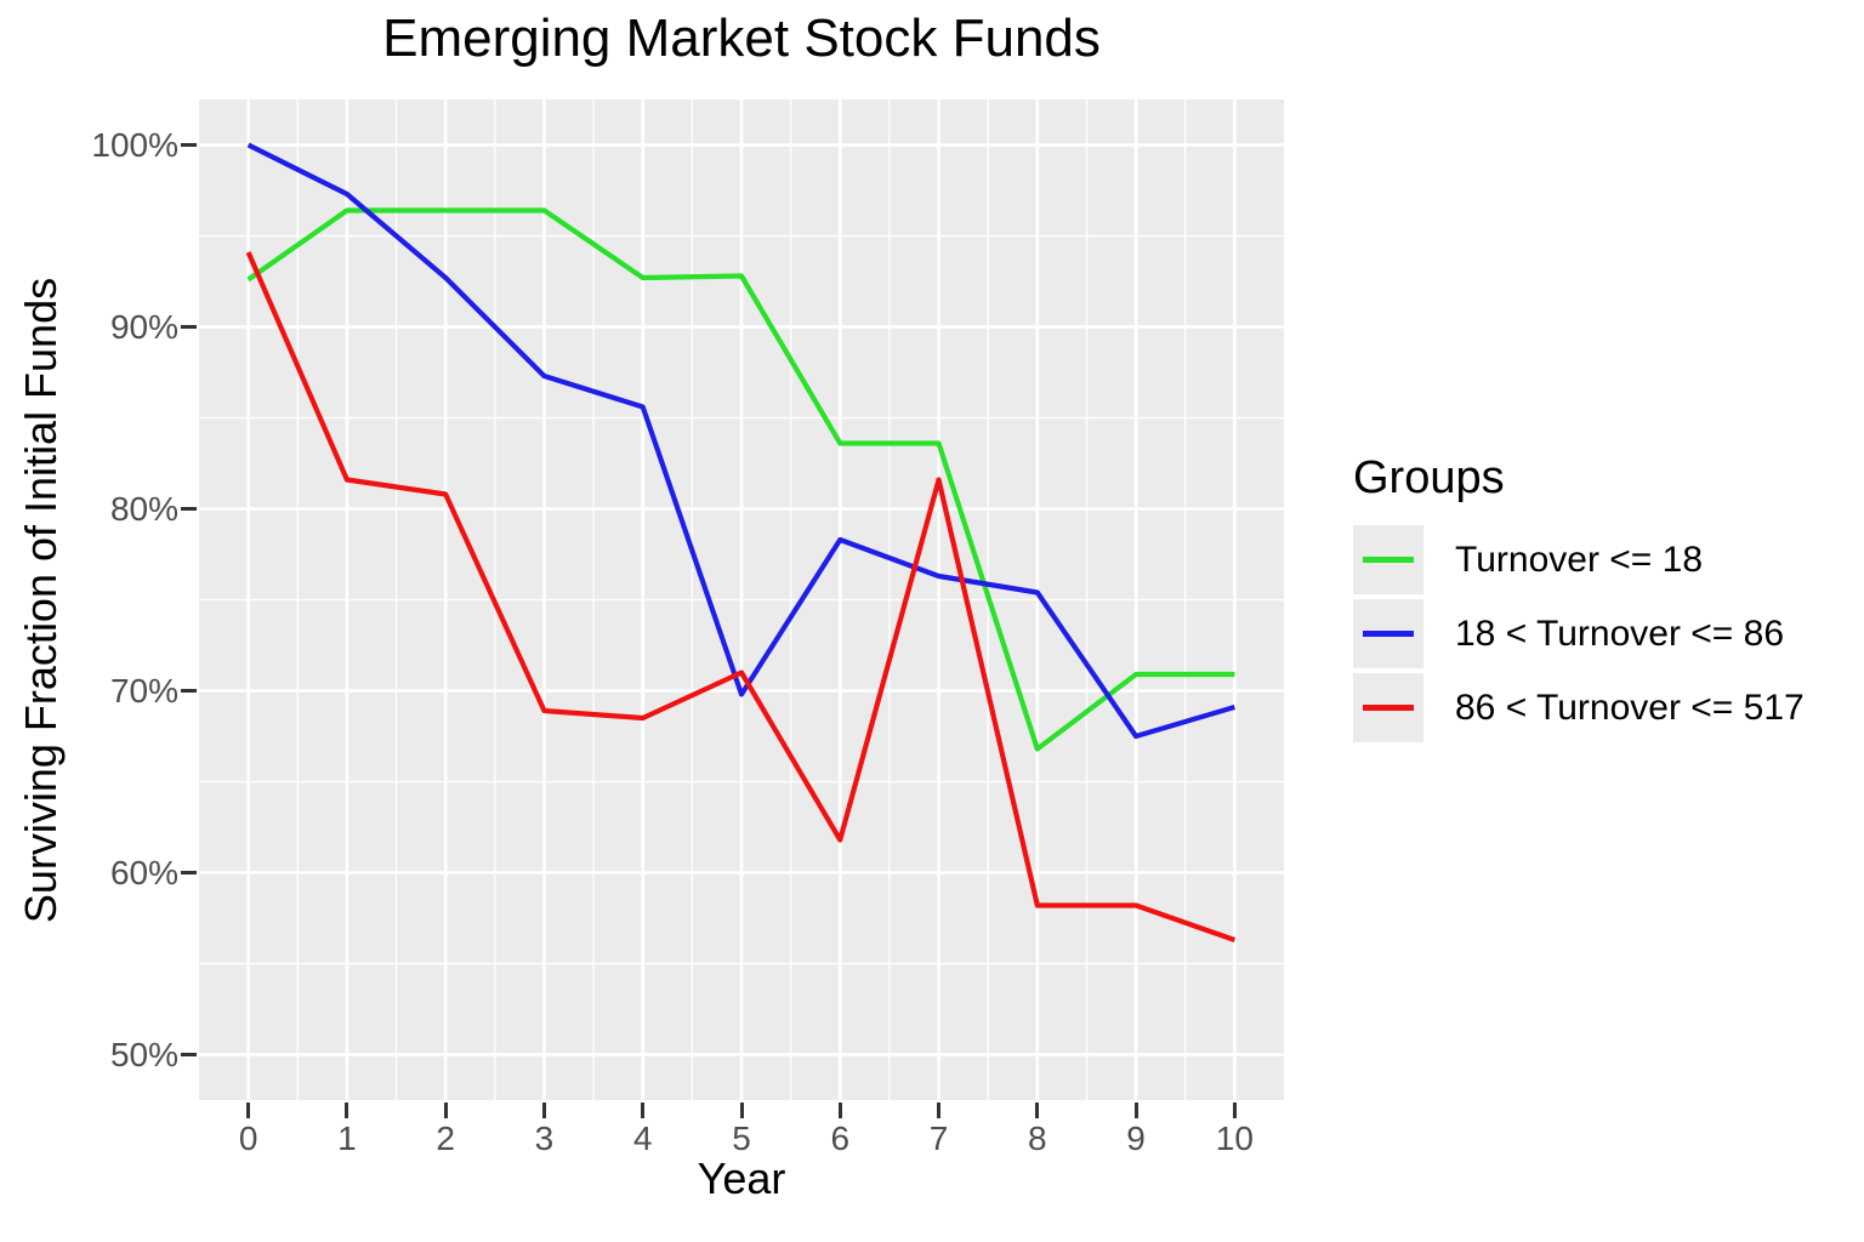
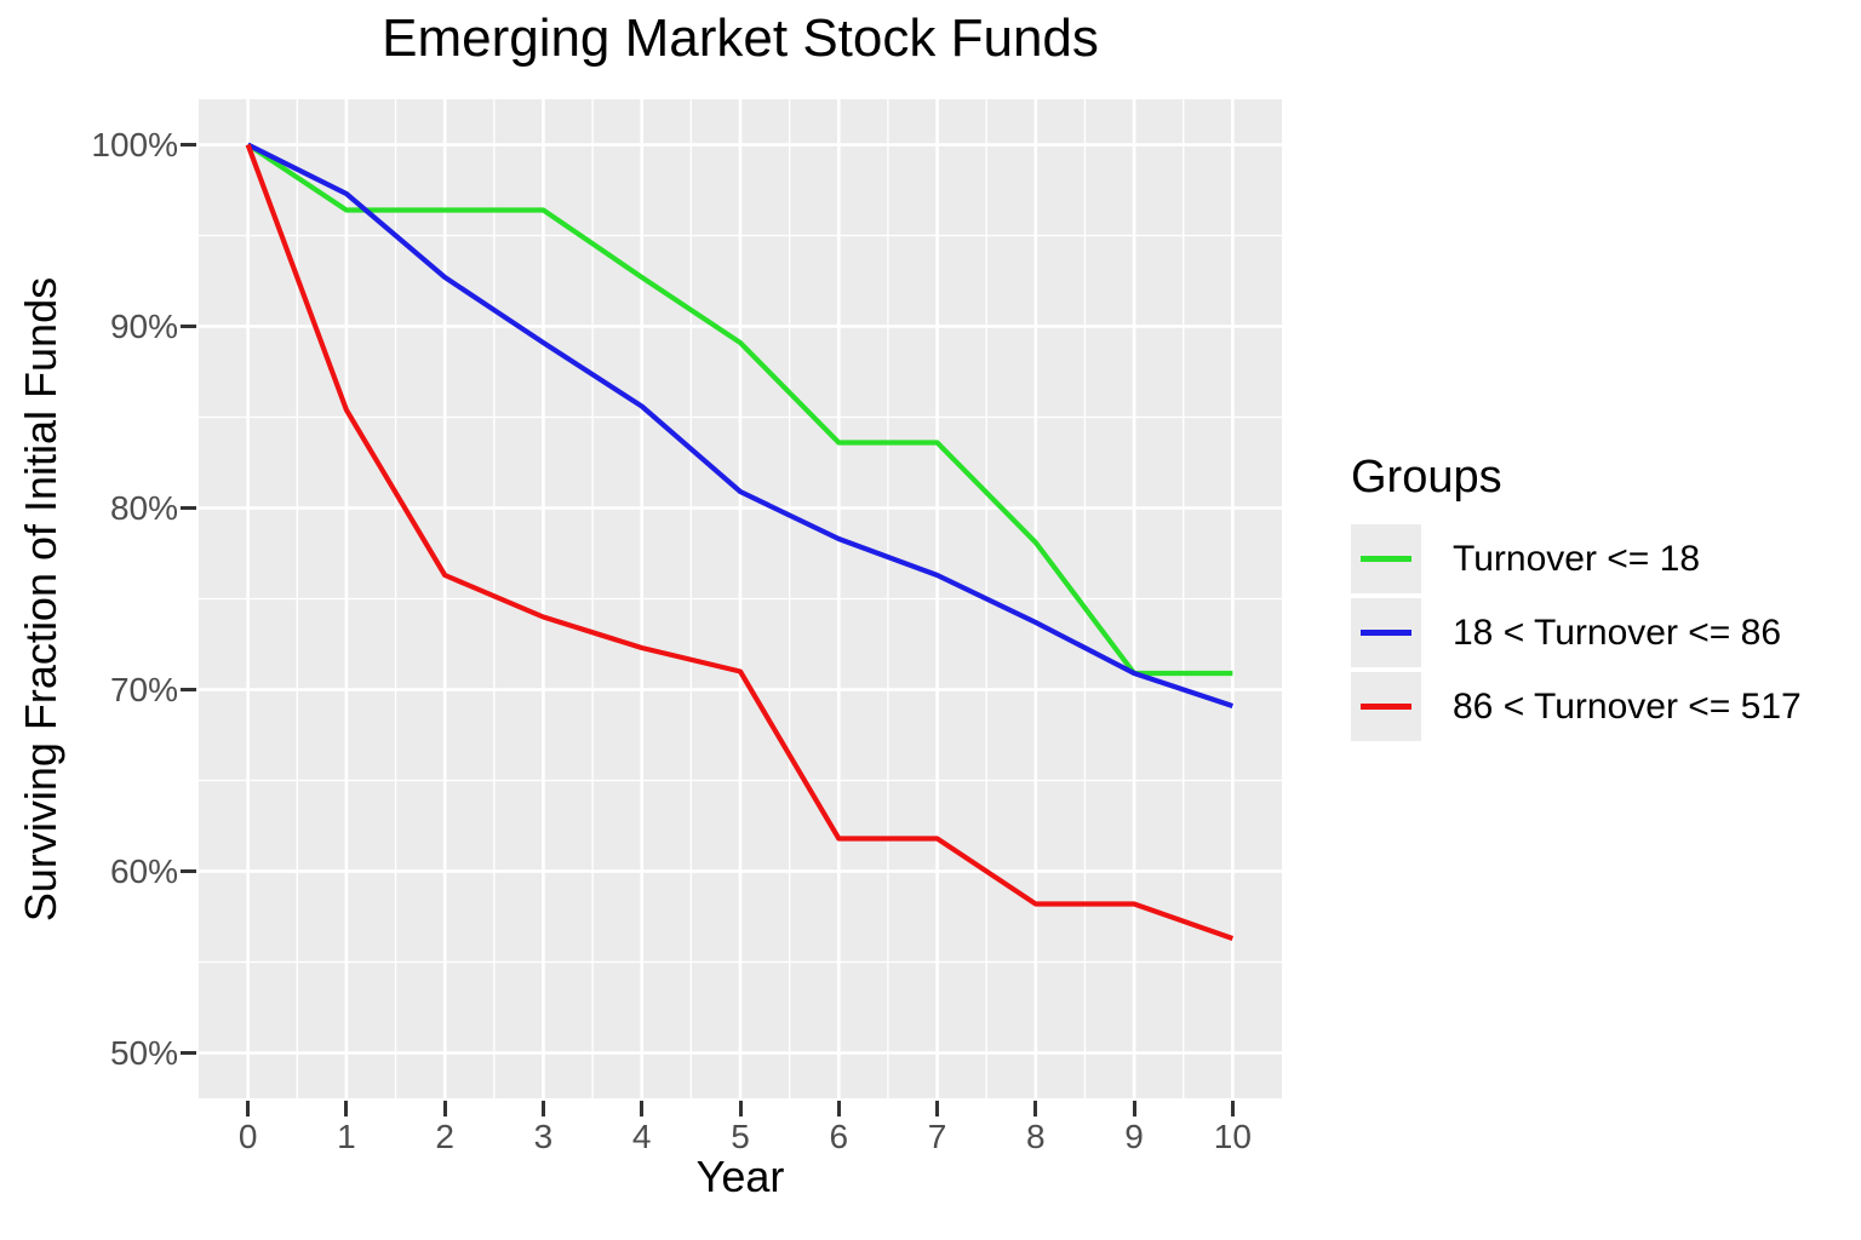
Turnover <= 18/0: 92.6% -> 100.0%
86 < Turnover <= 517/0: 94.1% -> 100.0%
86 < Turnover <= 517/1: 81.6% -> 85.4%
86 < Turnover <= 517/2: 80.8% -> 76.3%
18 < Turnover <= 86/3: 87.3% -> 89.1%
86 < Turnover <= 517/3: 68.9% -> 74.0%
86 < Turnover <= 517/4: 68.5% -> 72.3%
Turnover <= 18/5: 92.8% -> 89.1%
18 < Turnover <= 86/5: 69.8% -> 80.9%
86 < Turnover <= 517/7: 81.6% -> 61.8%
Turnover <= 18/8: 66.8% -> 78.1%
18 < Turnover <= 86/8: 75.4% -> 73.7%
18 < Turnover <= 86/9: 67.5% -> 70.9%
